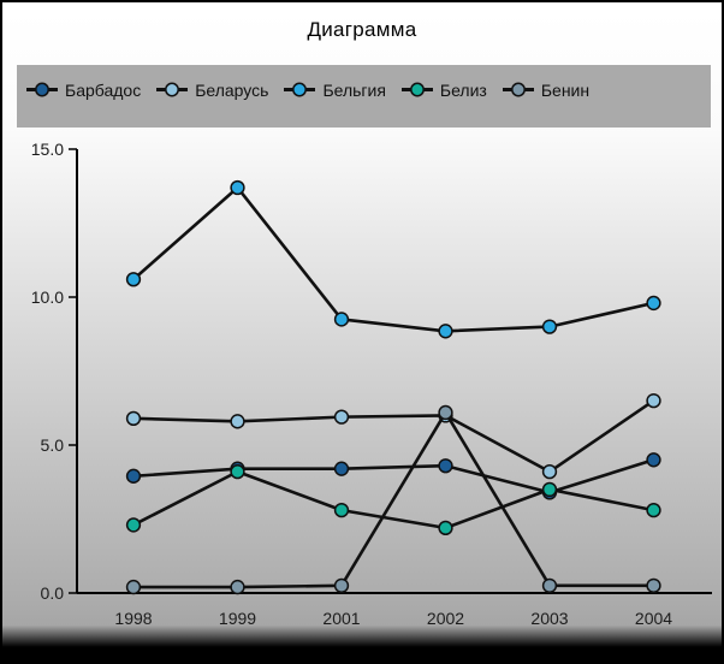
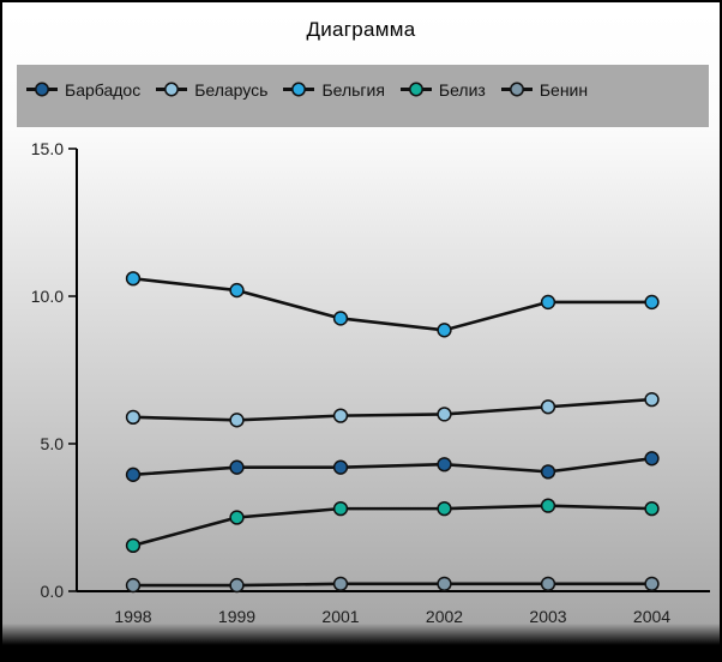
Белиз/1998: 2.3 -> 1.6
Бельгия/1999: 13.7 -> 10.2
Белиз/1999: 4.1 -> 2.5
Белиз/2002: 2.2 -> 2.8
Бенин/2002: 6.1 -> 0.2
Барбадос/2003: 3.4 -> 4.0
Беларусь/2003: 4.1 -> 6.2
Бельгия/2003: 9.0 -> 9.8
Белиз/2003: 3.5 -> 2.9
